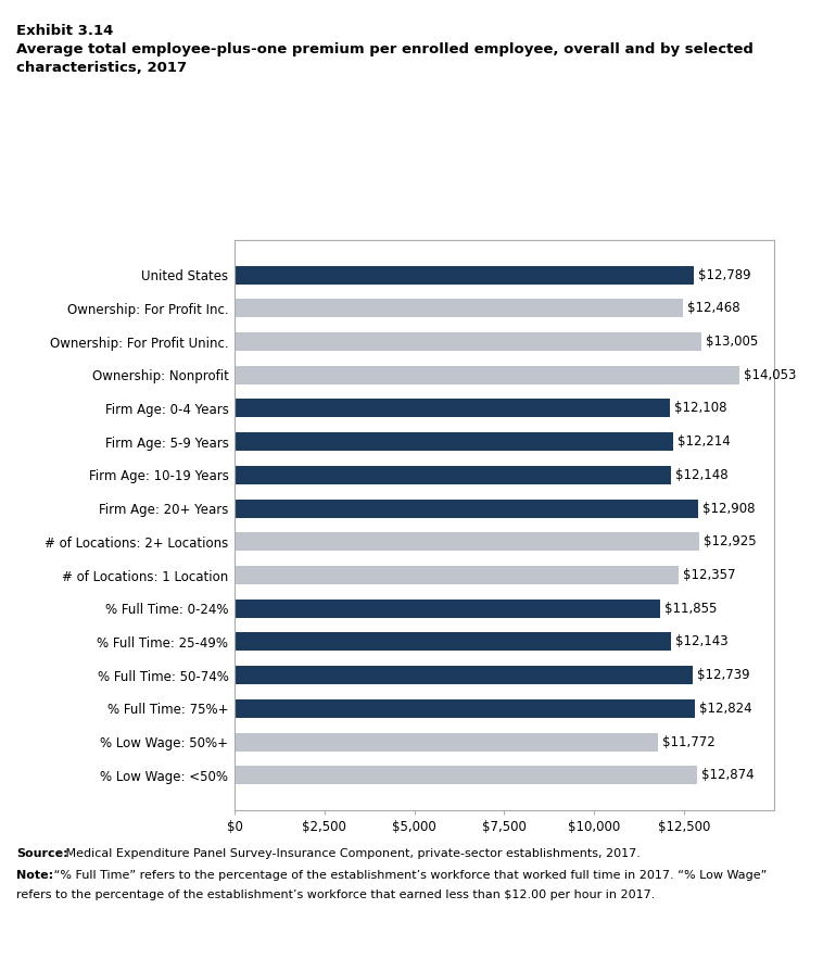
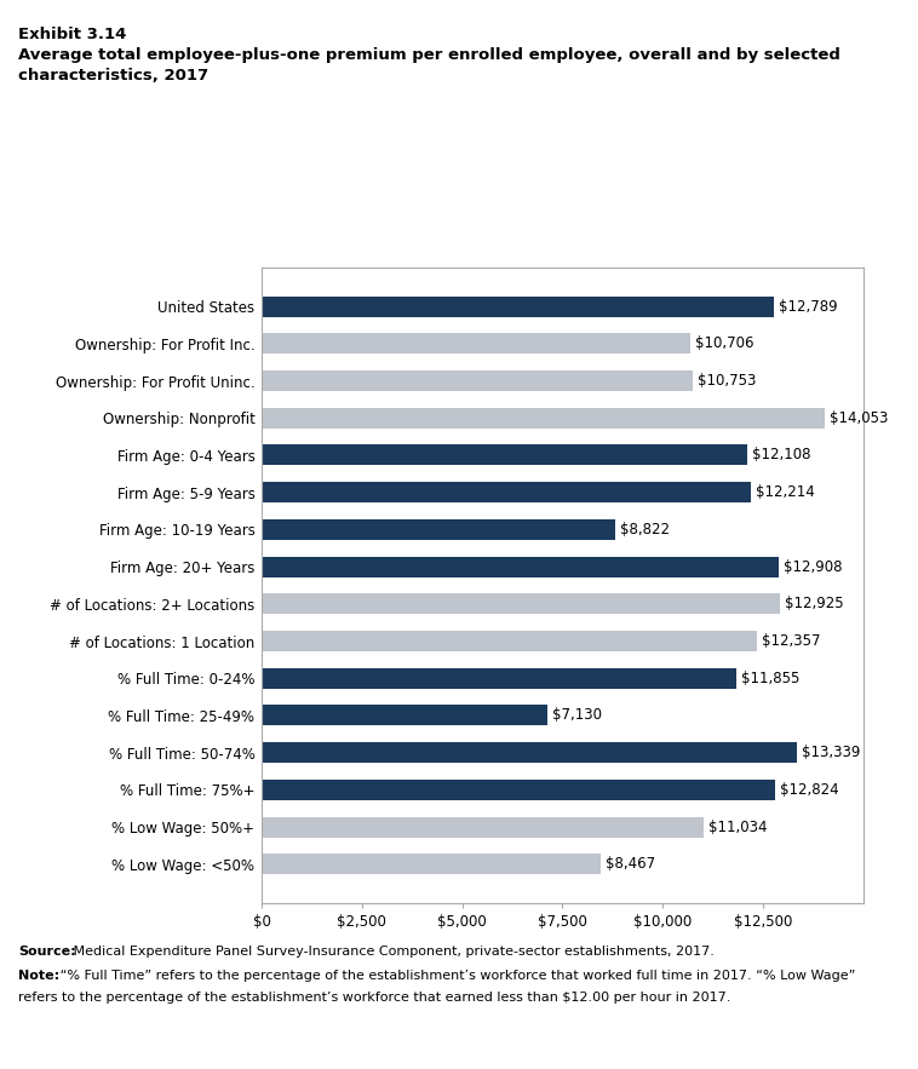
Ownership: For Profit Inc.: $12,468 -> $10,706
Ownership: For Profit Uninc.: $13,005 -> $10,753
Firm Age: 10-19 Years: $12,148 -> $8,822
% Full Time: 25-49%: $12,143 -> $7,130
% Full Time: 50-74%: $12,739 -> $13,339
% Low Wage: 50%+: $11,772 -> $11,034
% Low Wage: <50%: $12,874 -> $8,467
